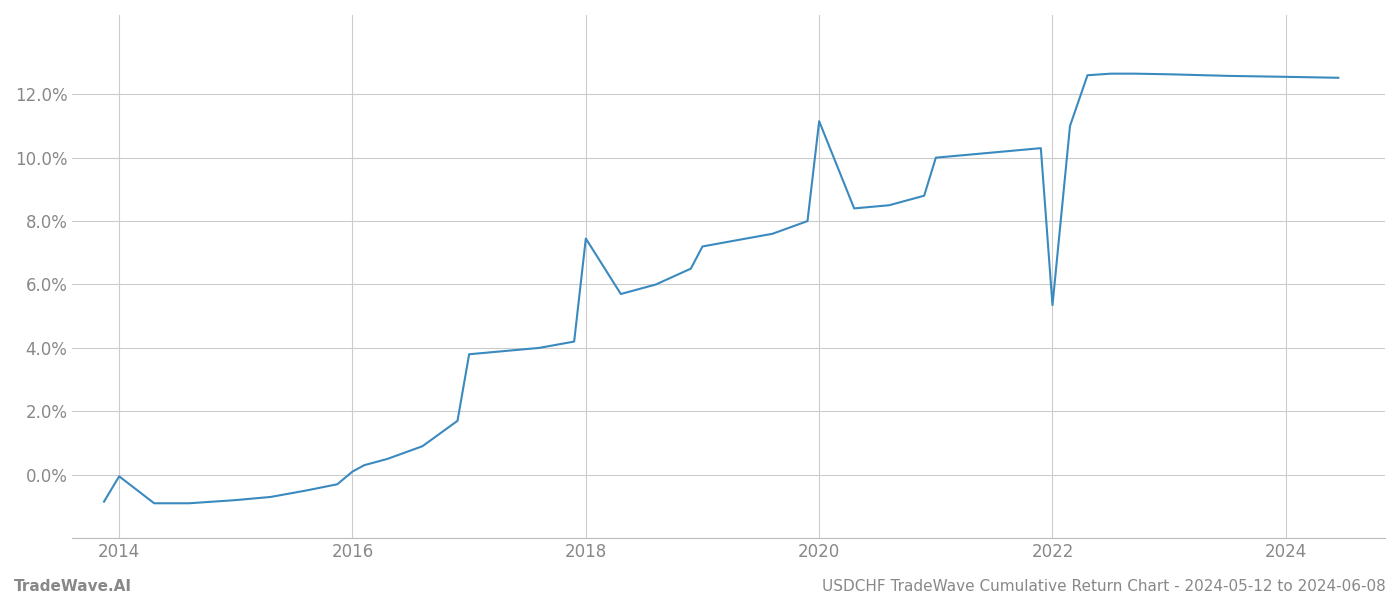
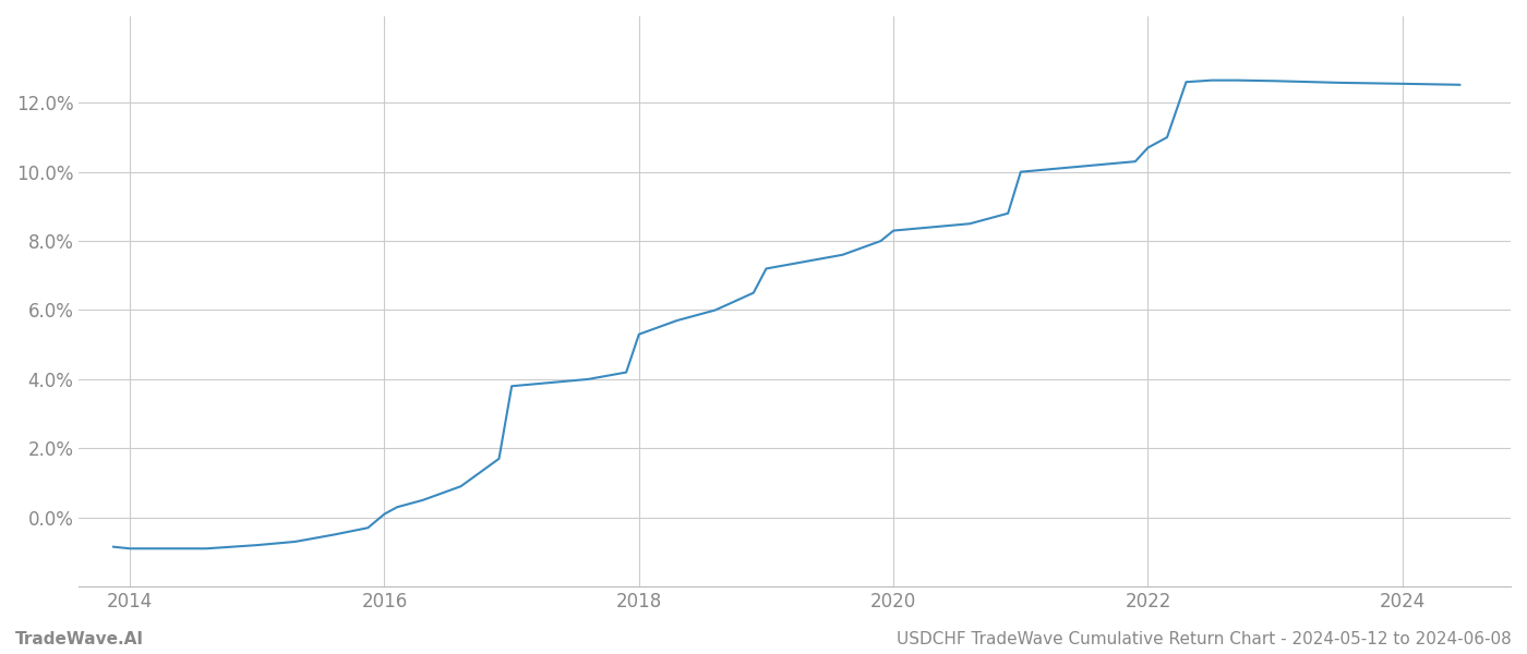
2014: -0.05% -> -0.90%
2018: 7.45% -> 5.30%
2020: 11.15% -> 8.30%
2022: 5.35% -> 10.70%
